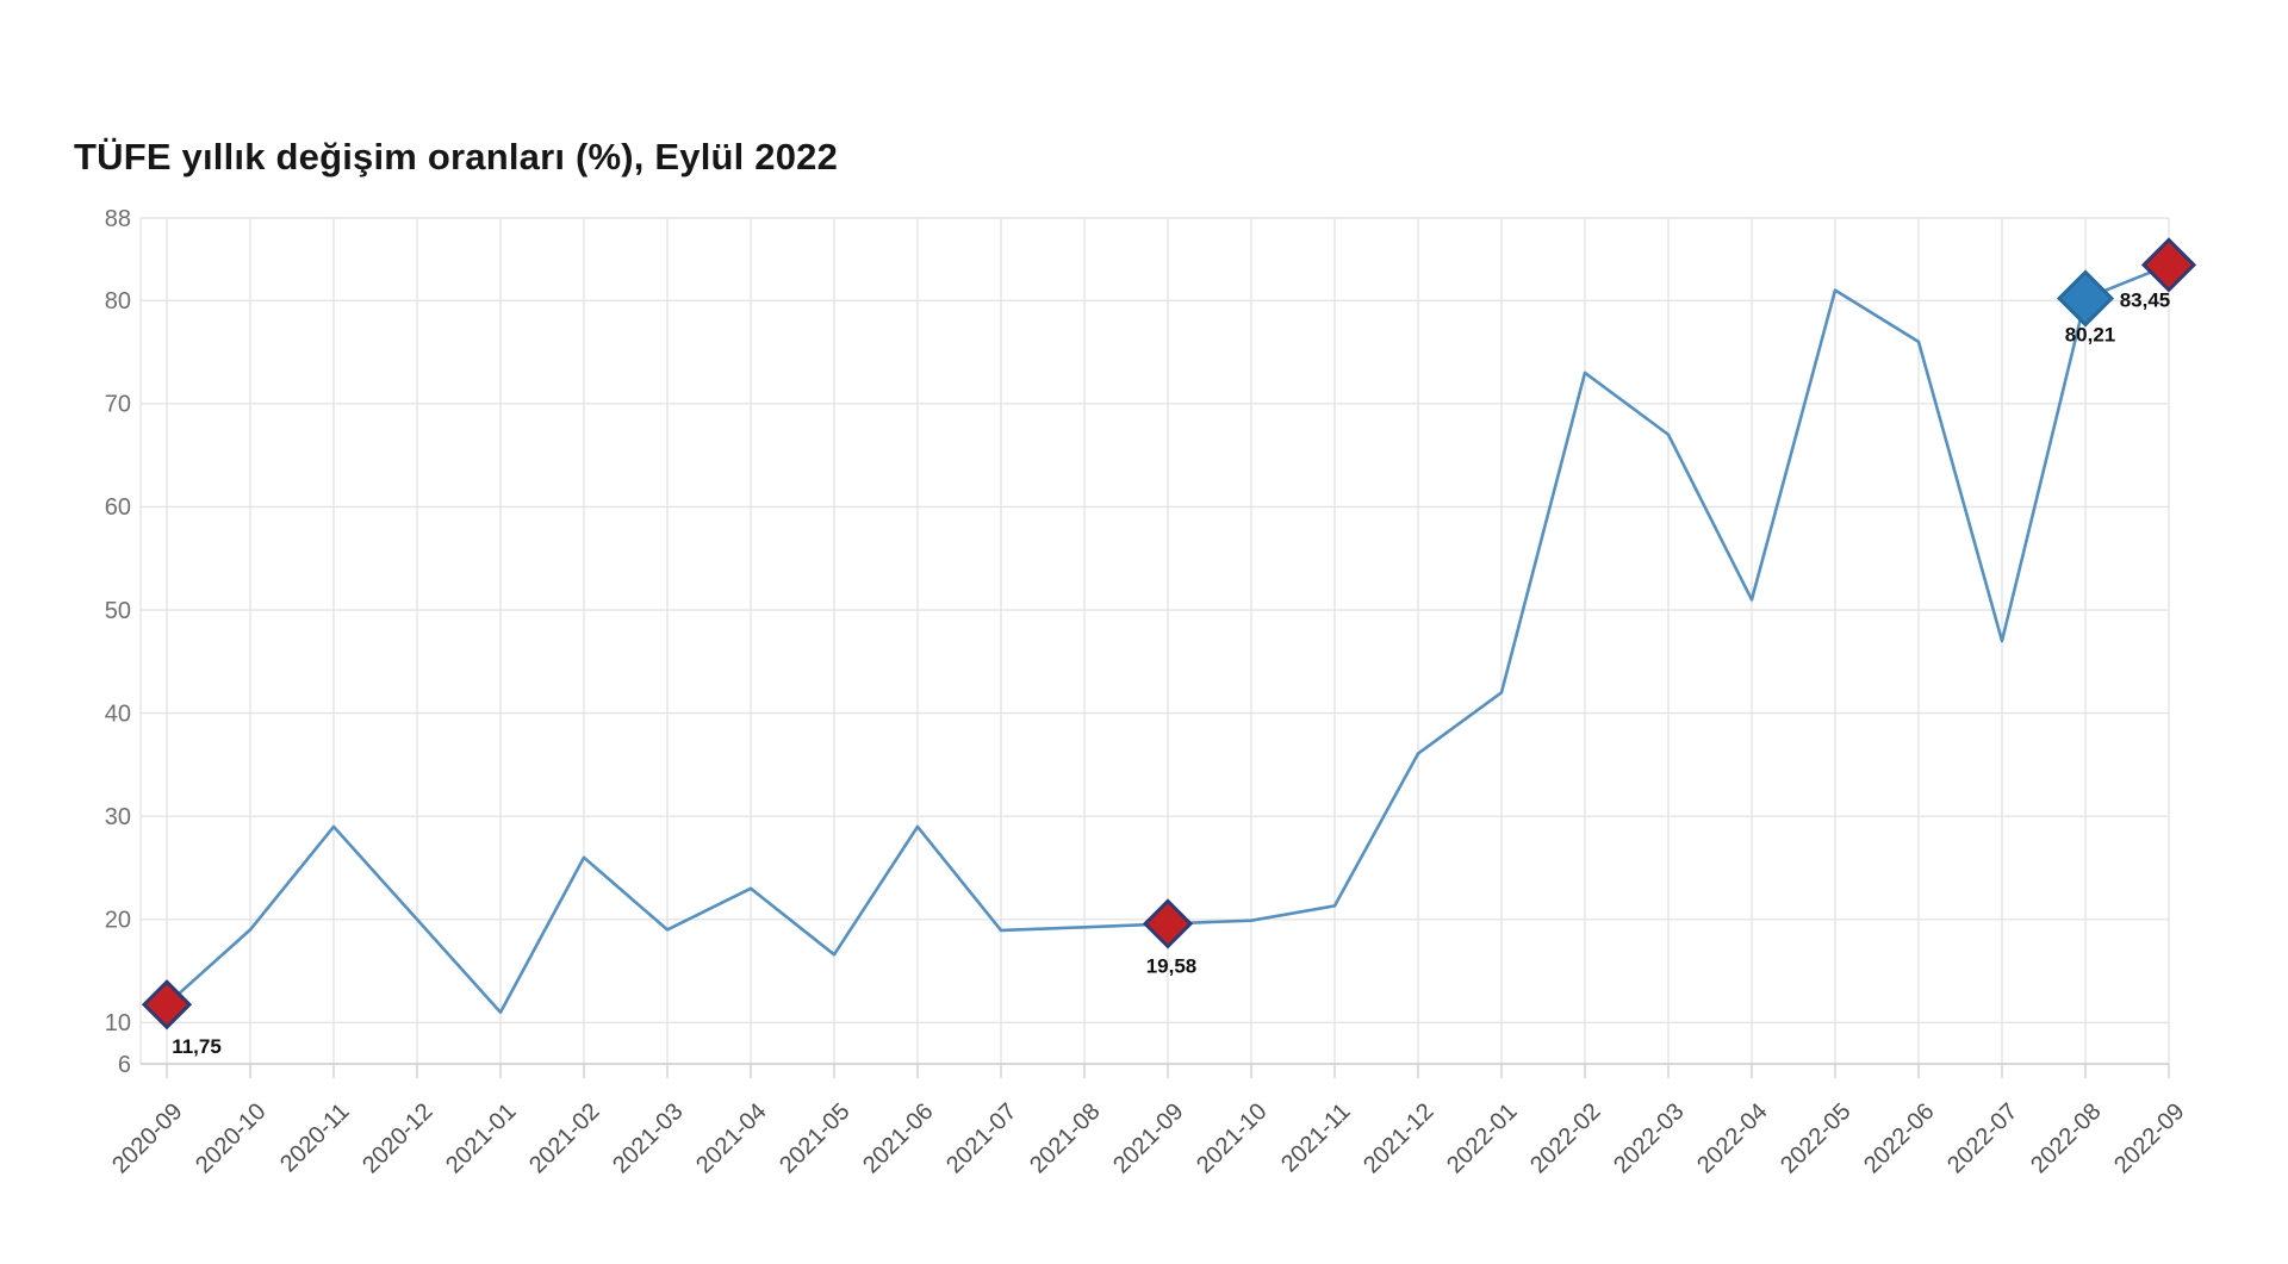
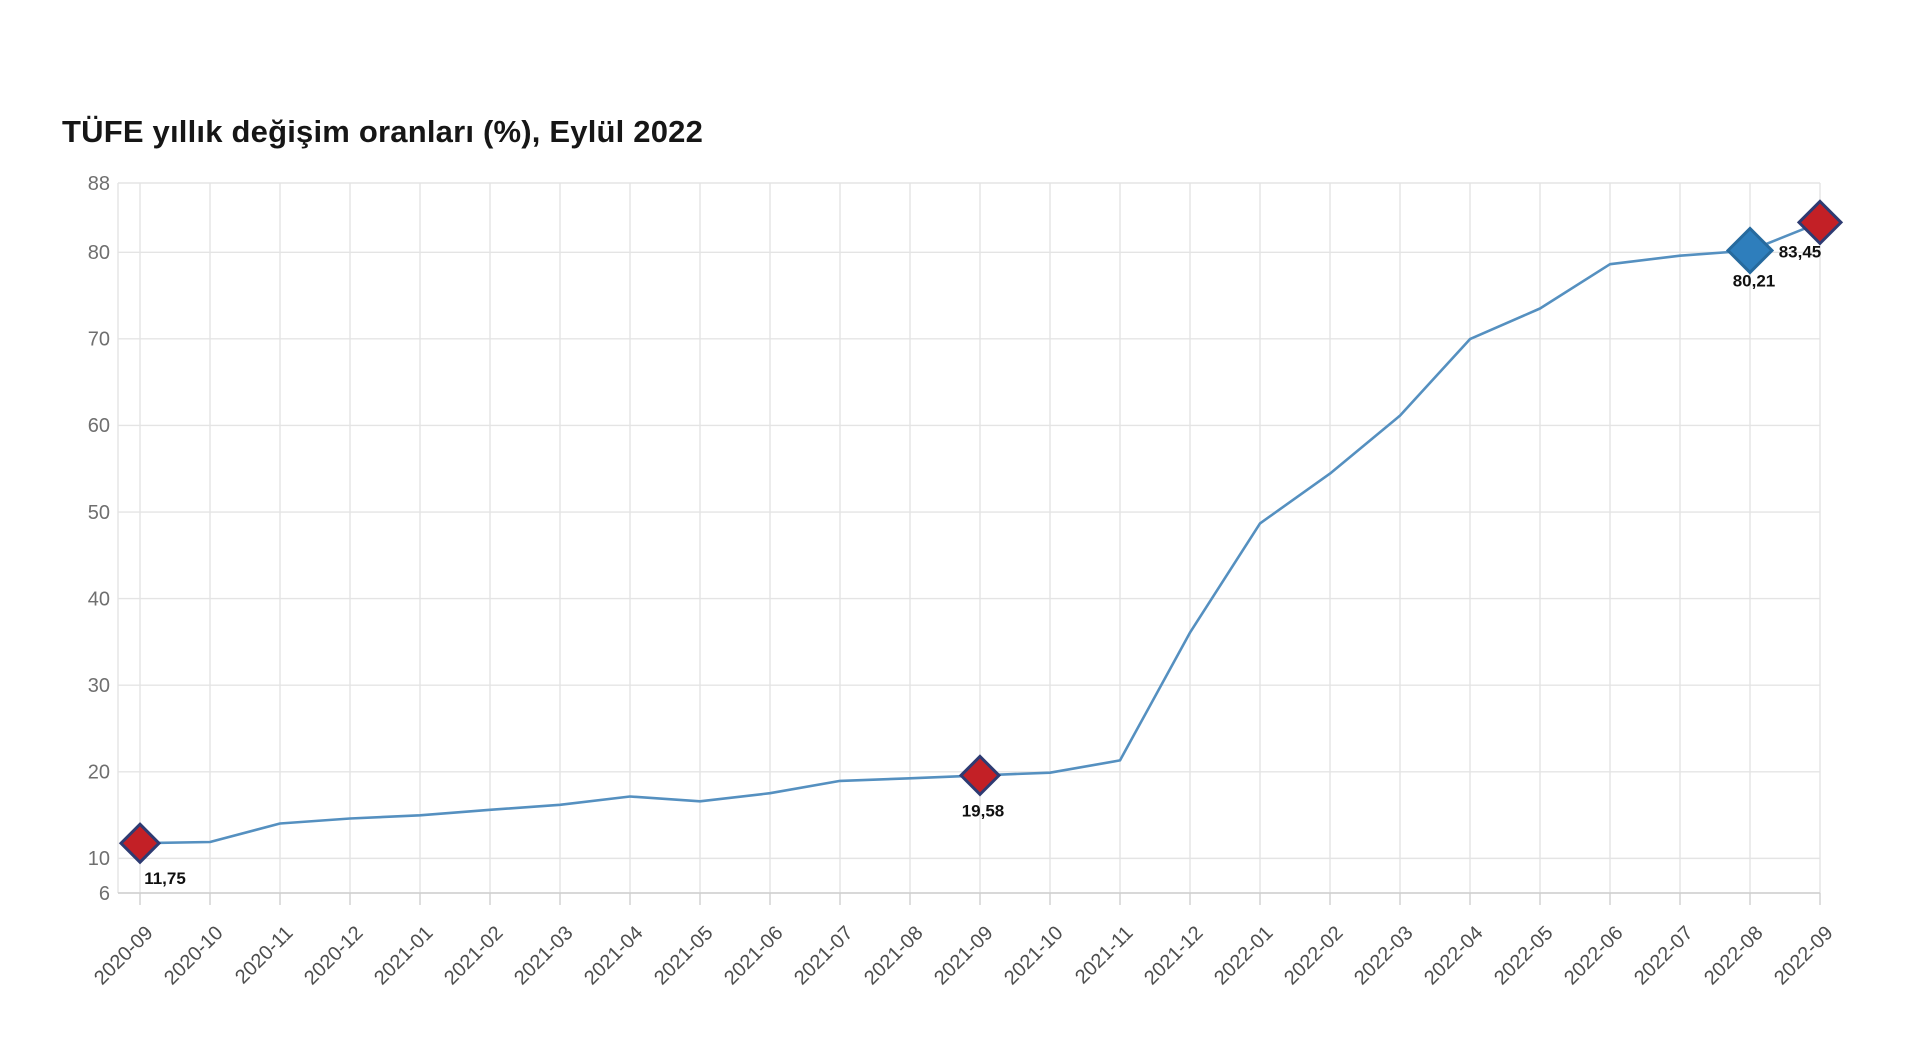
2020-10: 19 -> 12
2020-11: 29 -> 14
2020-12: 20 -> 15
2021-01: 11 -> 15
2021-02: 26 -> 16
2021-03: 19 -> 16
2021-04: 23 -> 17
2021-06: 29 -> 18
2022-01: 42 -> 49
2022-02: 73 -> 54
2022-03: 67 -> 61
2022-04: 51 -> 70
2022-05: 81 -> 74
2022-06: 76 -> 79
2022-07: 47 -> 80
